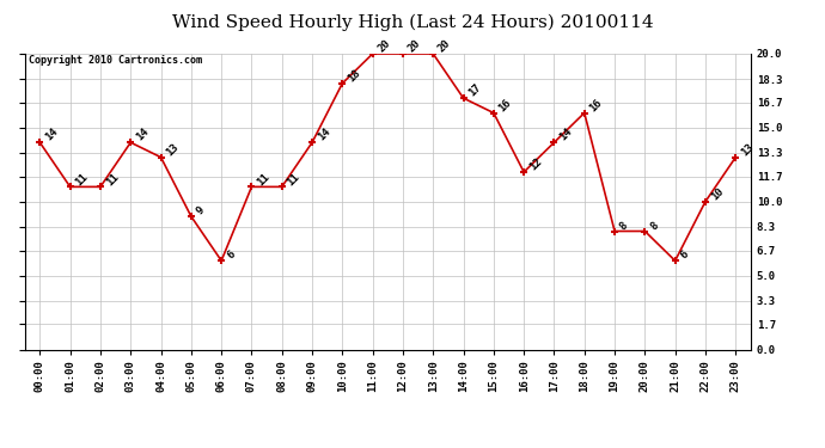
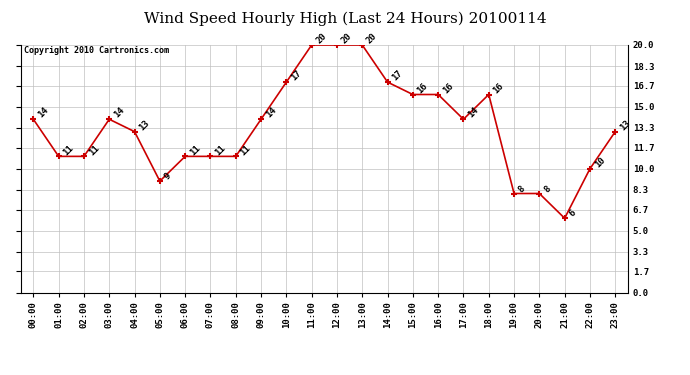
06:00: 6 -> 11
10:00: 18 -> 17
16:00: 12 -> 16
